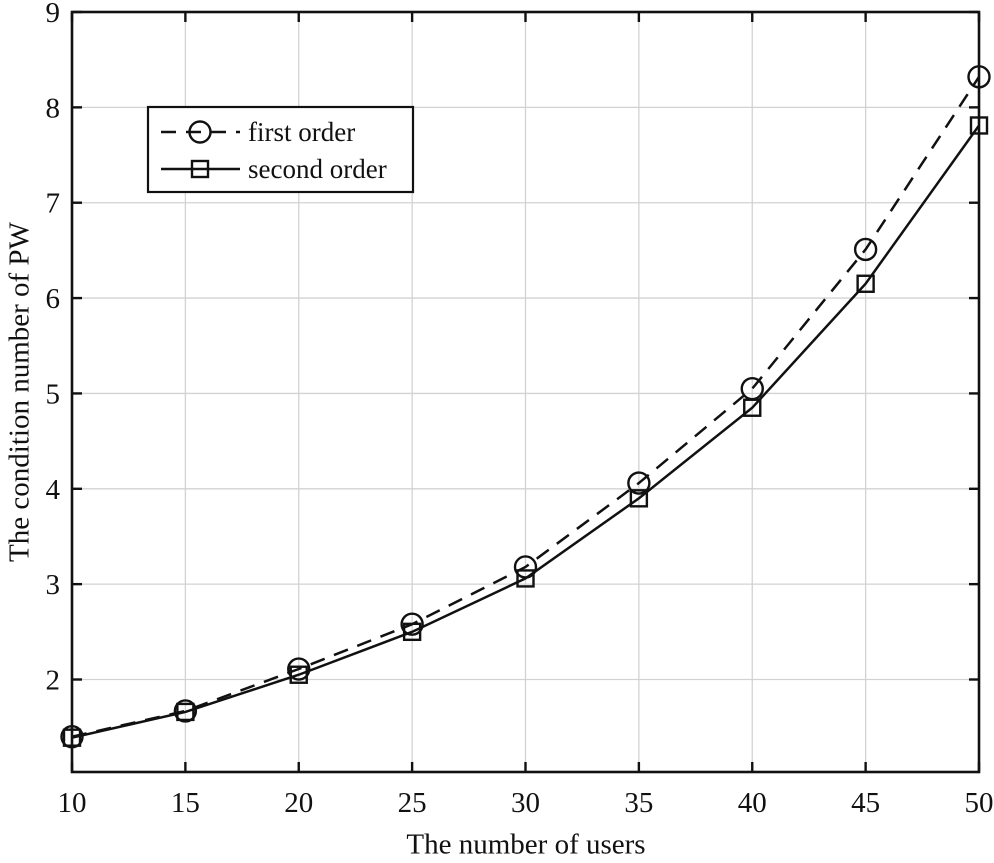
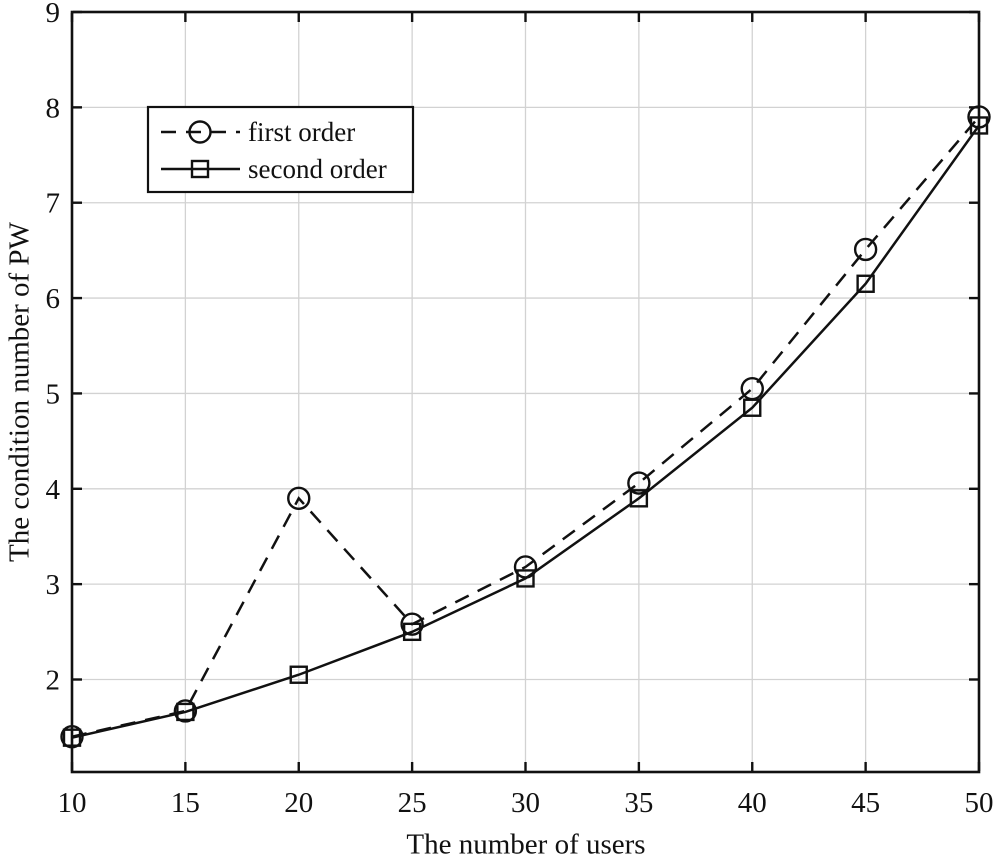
first order/20: 2.1 -> 3.9
first order/50: 8.3 -> 7.9
